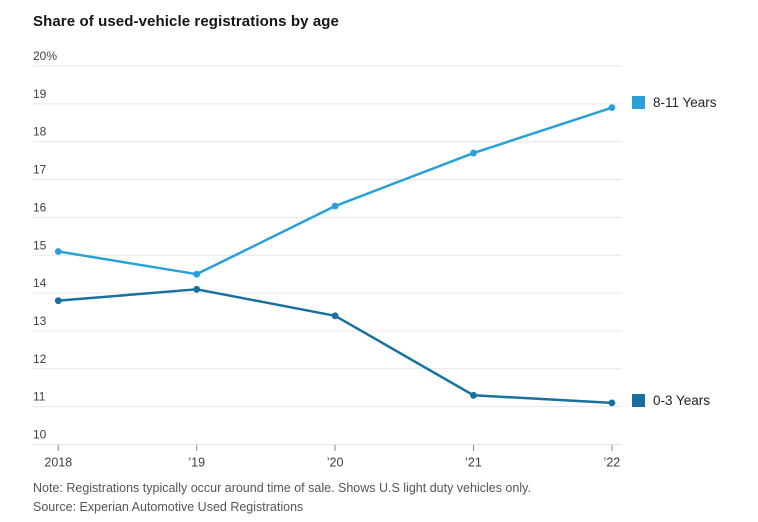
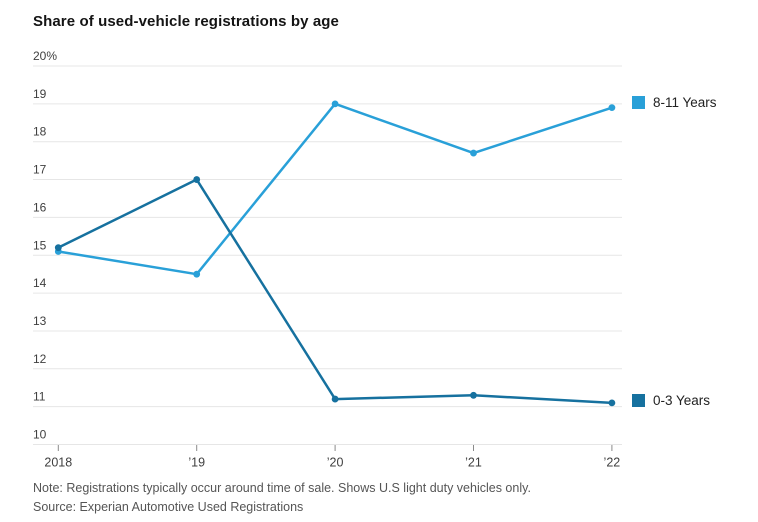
0-3 Years/2018: 13.8% -> 15.2%
0-3 Years/’19: 14.1% -> 17.0%
8-11 Years/’20: 16.3% -> 19.0%
0-3 Years/’20: 13.4% -> 11.2%
